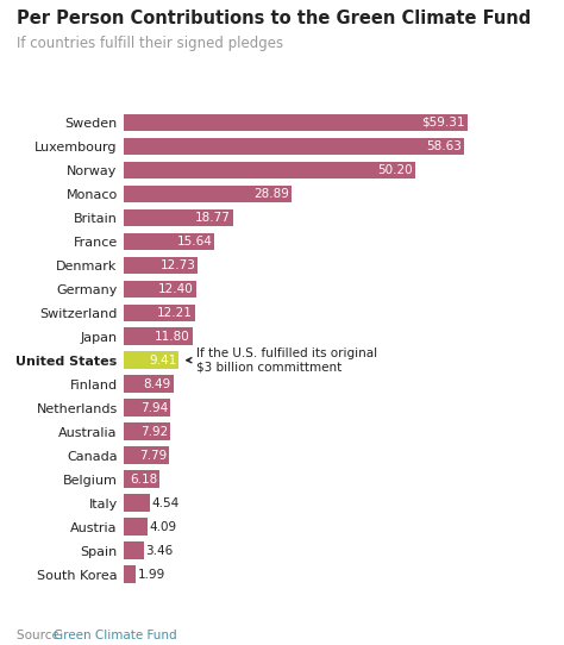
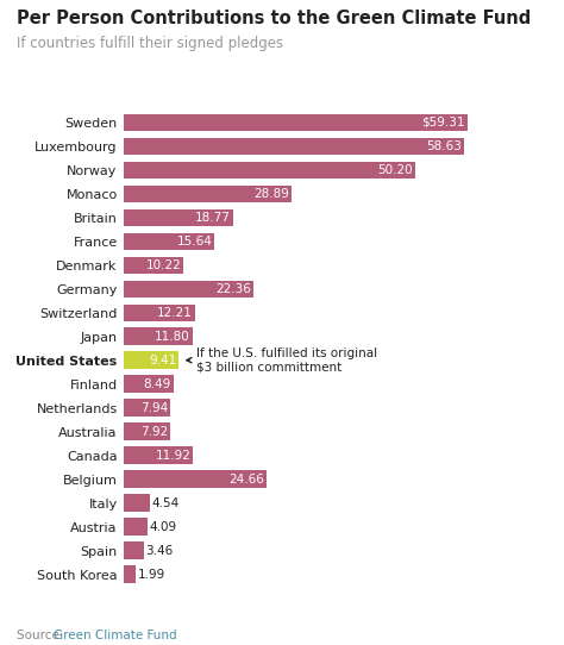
Denmark: 12.73 -> 10.22
Germany: 12.40 -> 22.36
Canada: 7.79 -> 11.92
Belgium: 6.18 -> 24.66
